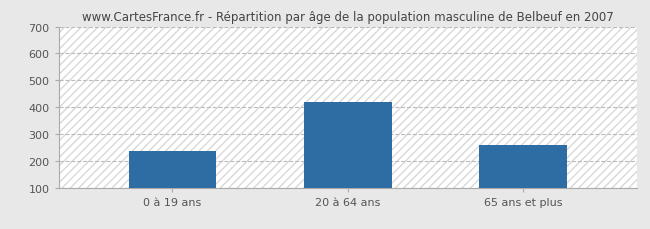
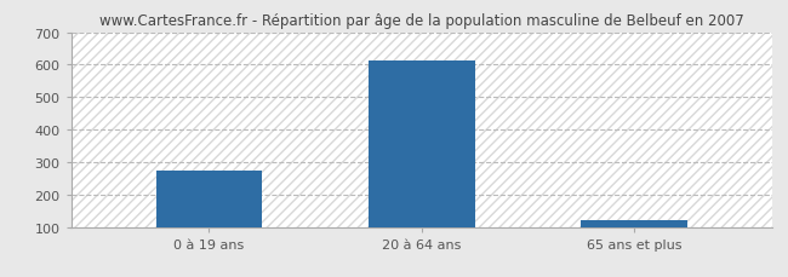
0 à 19 ans: 235 -> 275
20 à 64 ans: 420 -> 613
65 ans et plus: 260 -> 122
